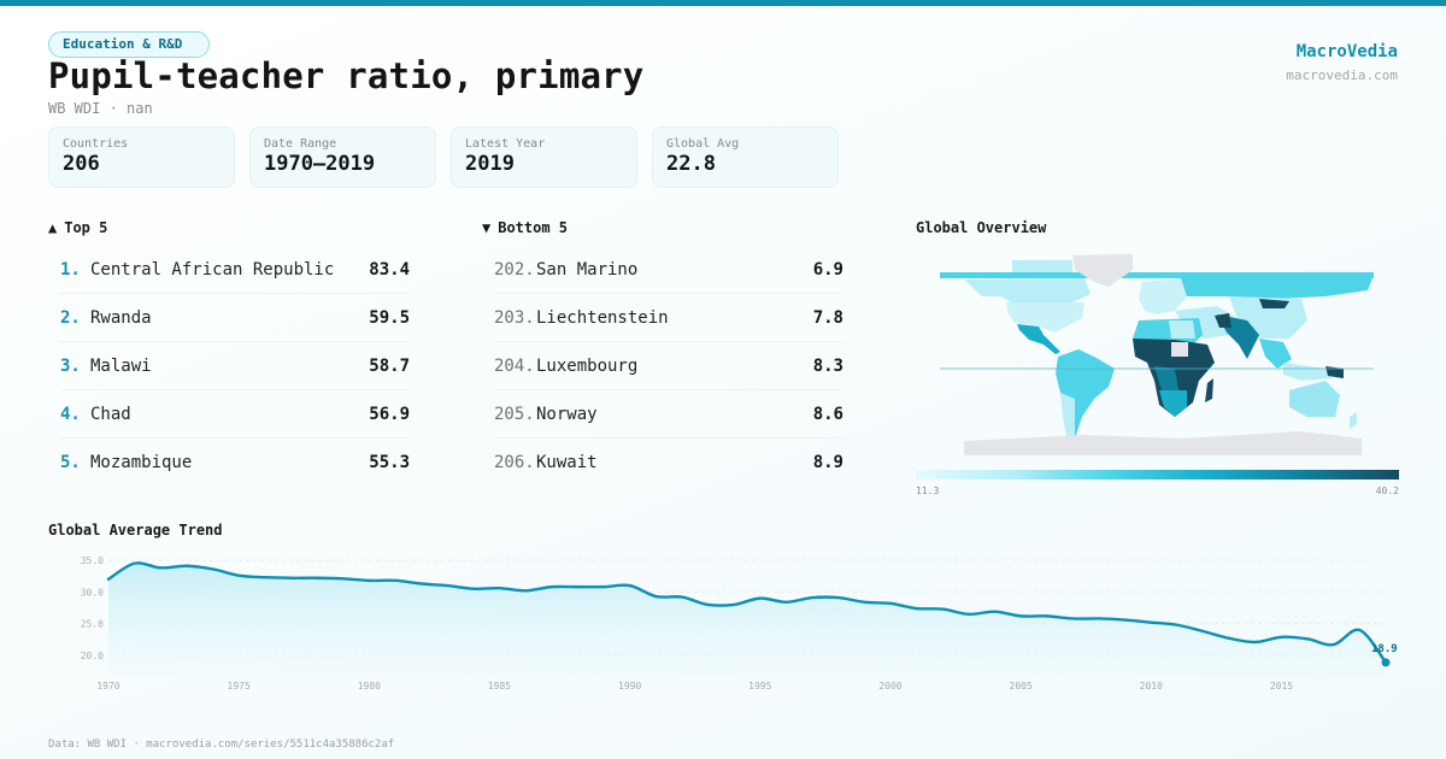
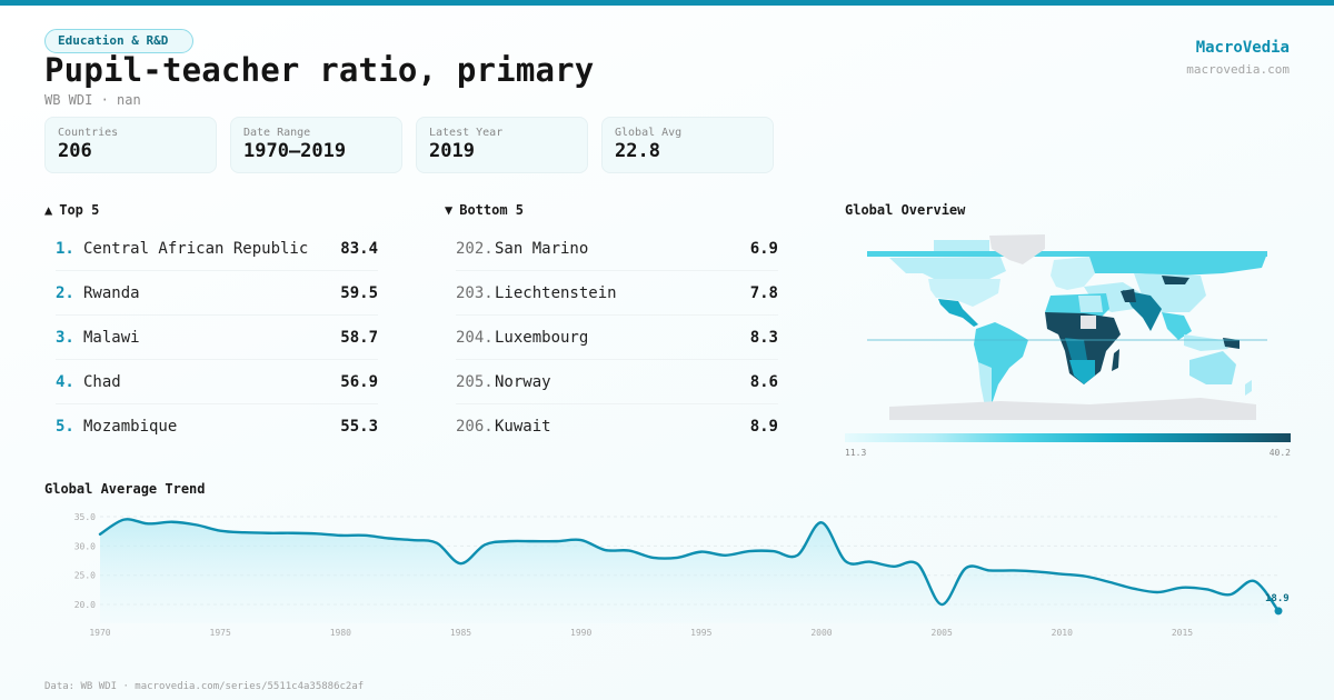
1985: 31 -> 27
2000: 28 -> 34
2005: 26 -> 20
